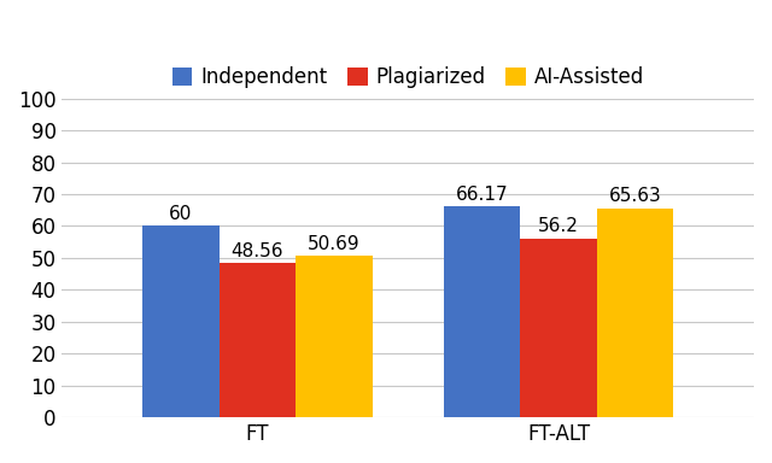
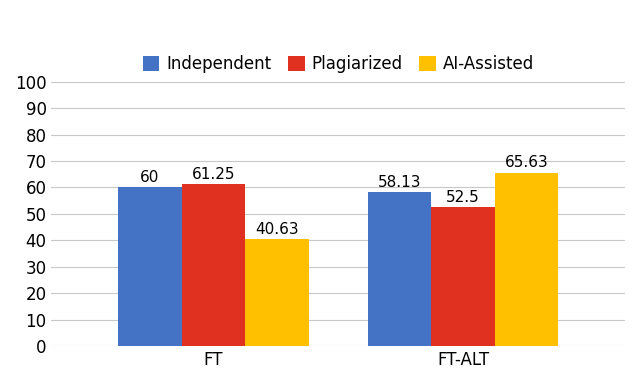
Plagiarized/FT: 48.56 -> 61.25
AI-Assisted/FT: 50.69 -> 40.63
Independent/FT-ALT: 66.17 -> 58.13
Plagiarized/FT-ALT: 56.2 -> 52.5
